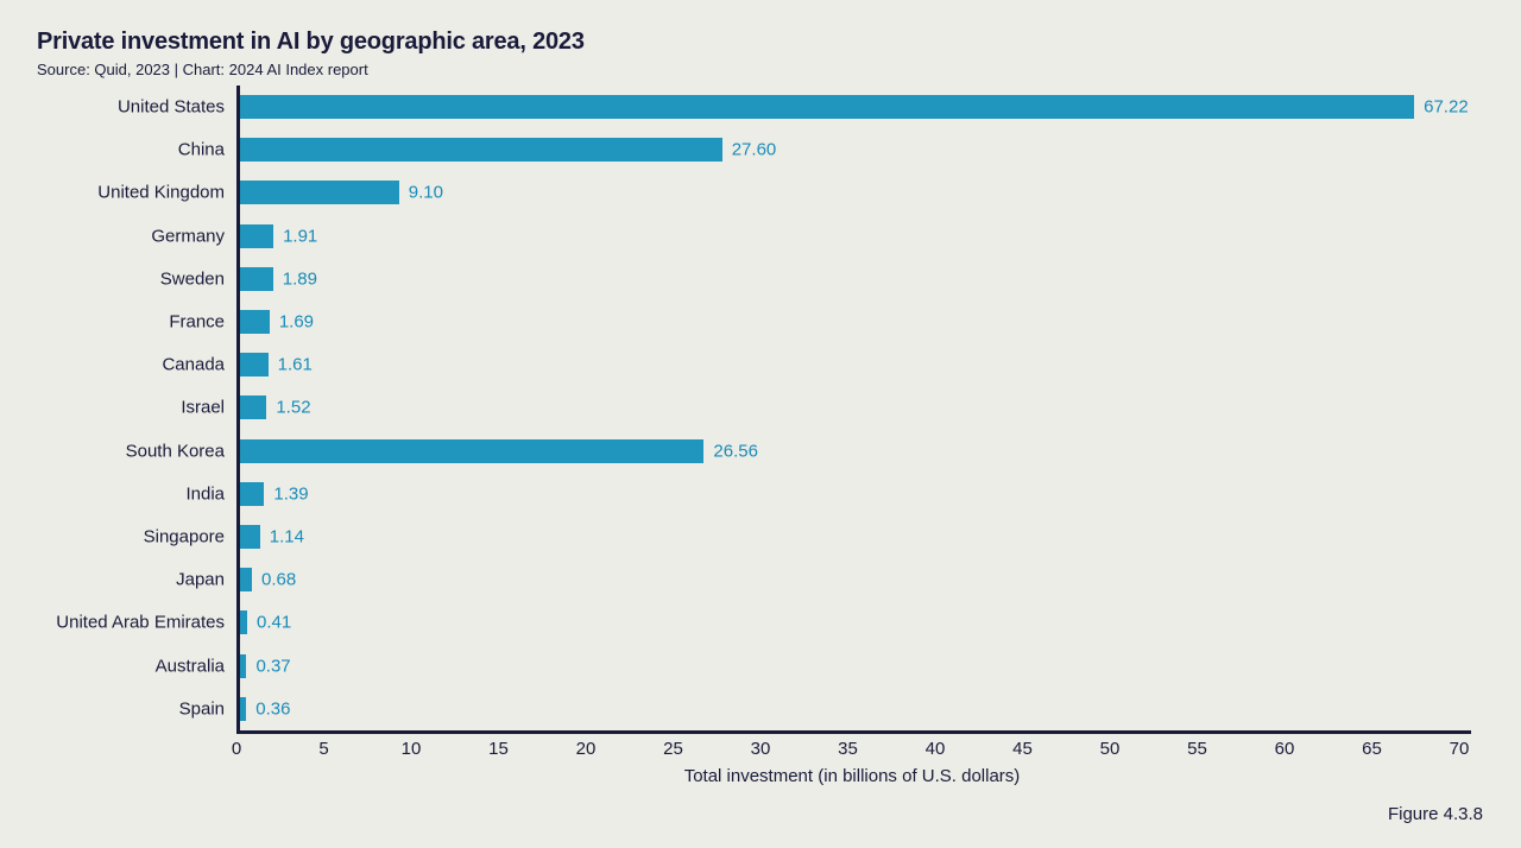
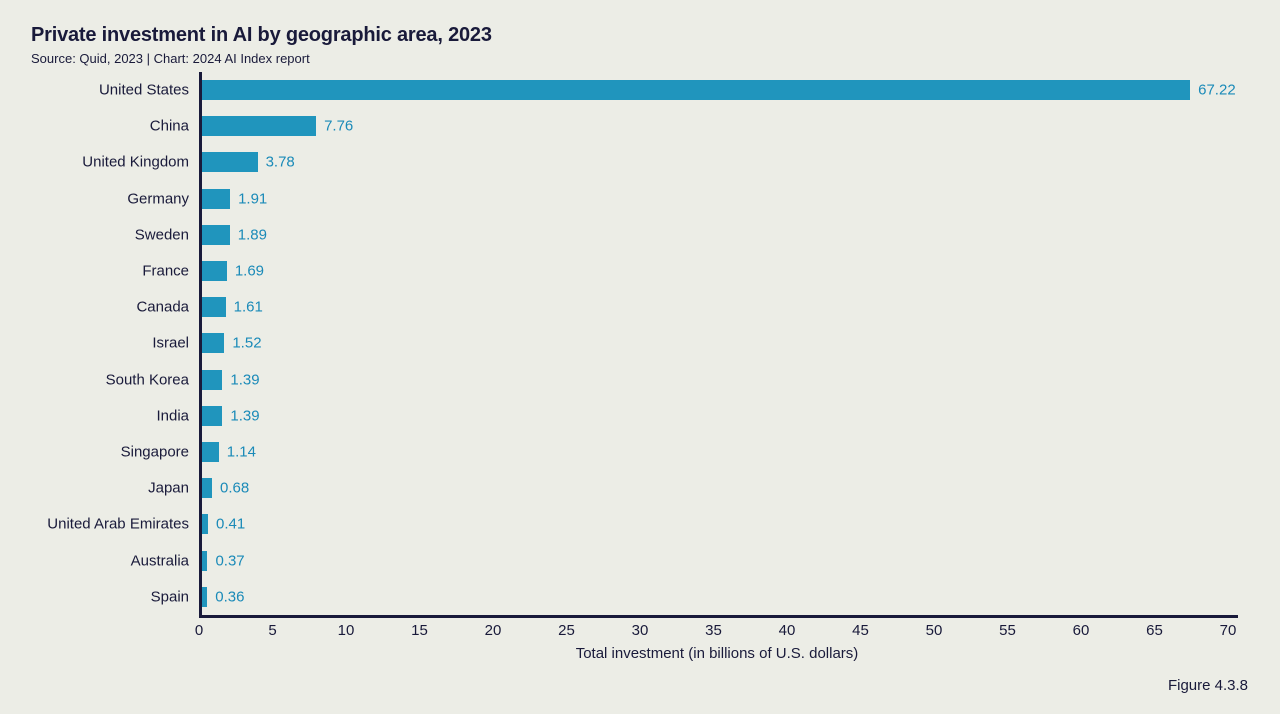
China: 27.60 -> 7.76
United Kingdom: 9.10 -> 3.78
South Korea: 26.56 -> 1.39
